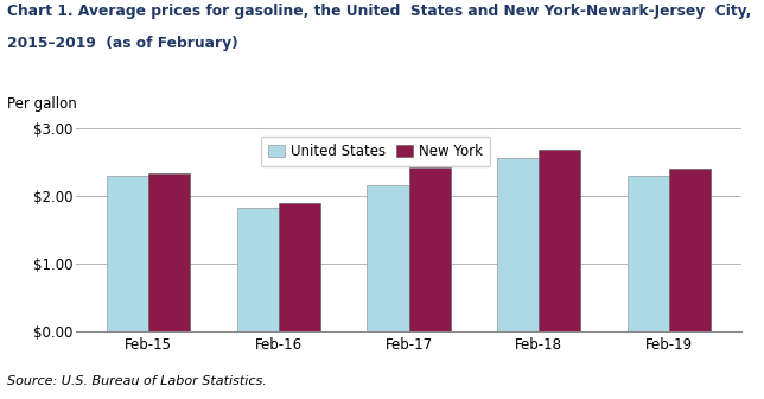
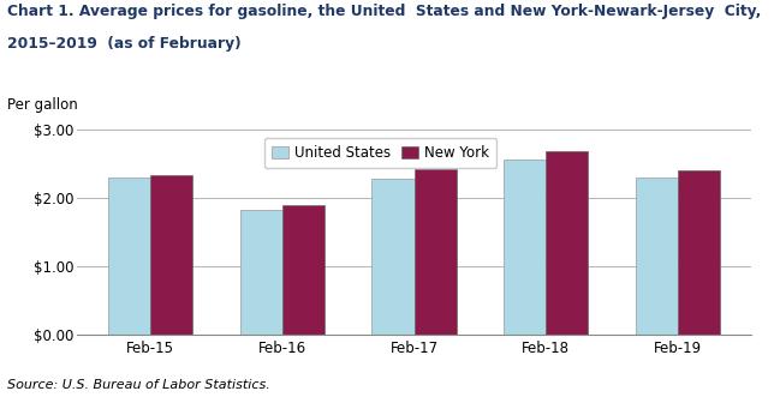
United States/Feb-17: $2.16 -> $2.28
